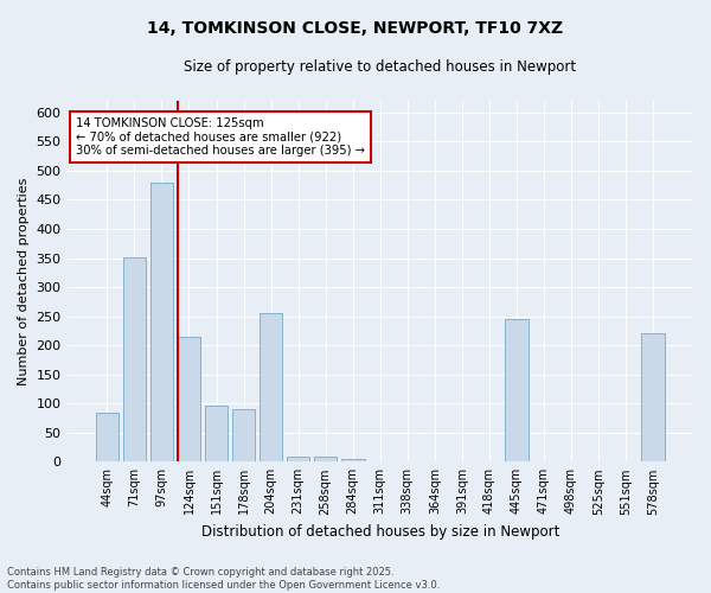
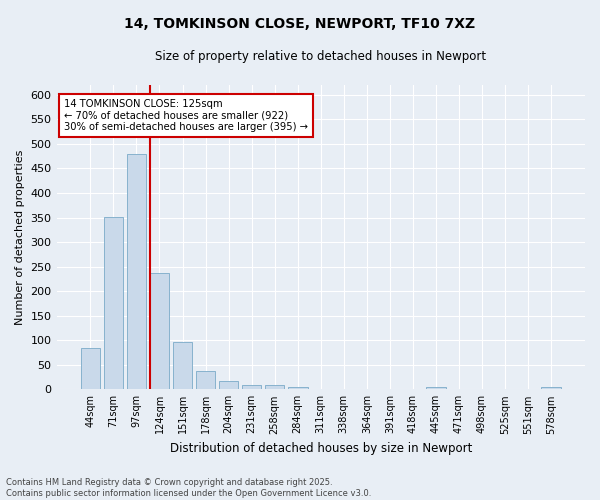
124sqm: 215 -> 237
178sqm: 90 -> 37
204sqm: 255 -> 16
445sqm: 245 -> 5
578sqm: 220 -> 5
